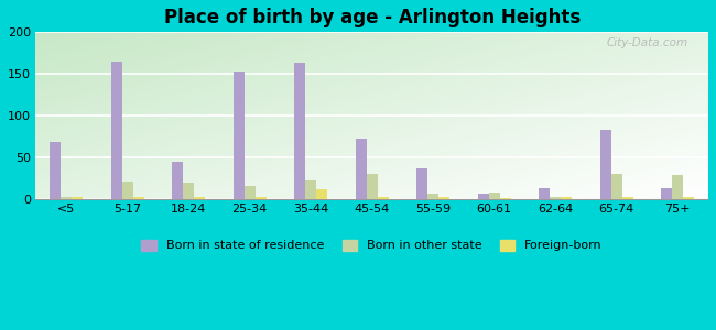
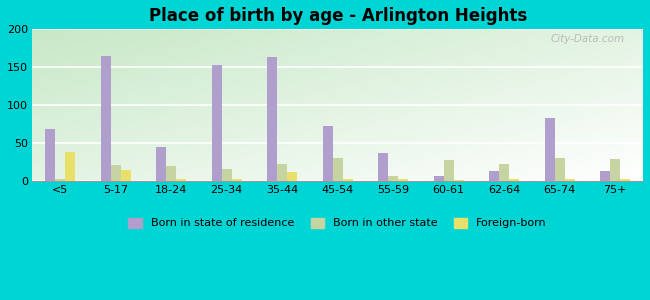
Foreign-born/<5: 2 -> 38
Foreign-born/5-17: 2 -> 14
Born in other state/60-61: 8 -> 28
Born in other state/62-64: 3 -> 22
